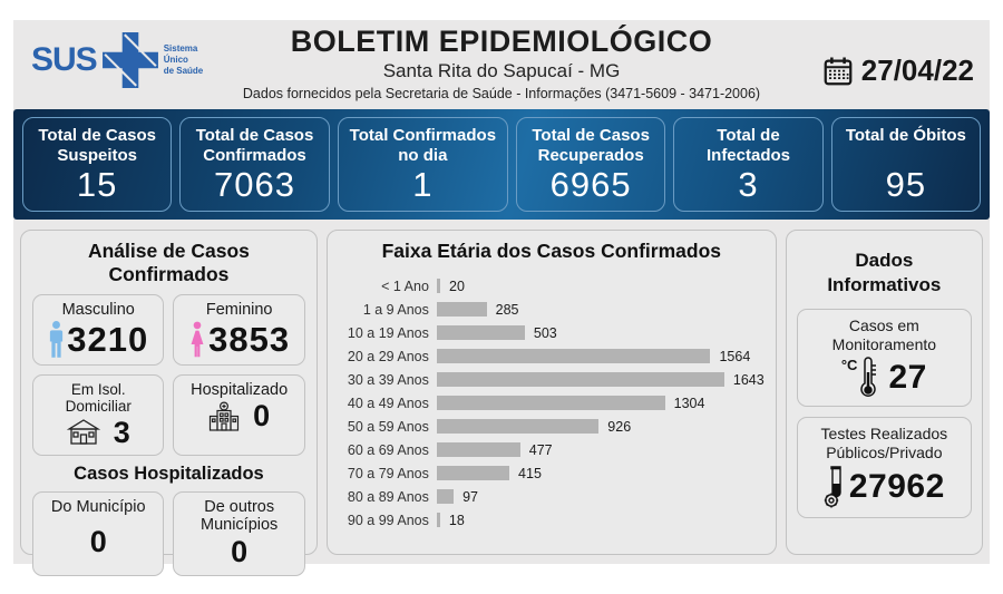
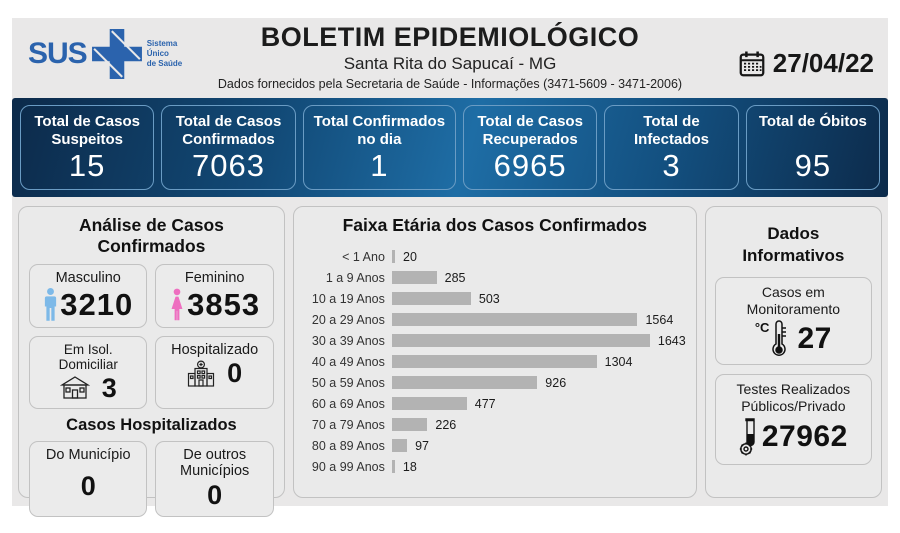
70 a 79 Anos: 415 -> 226
